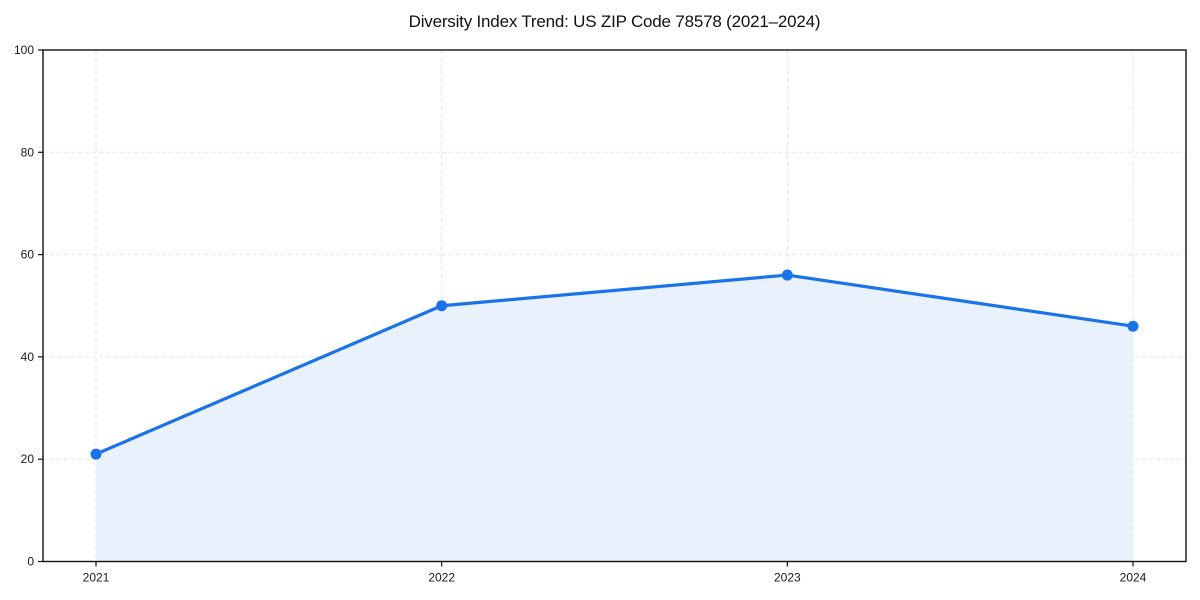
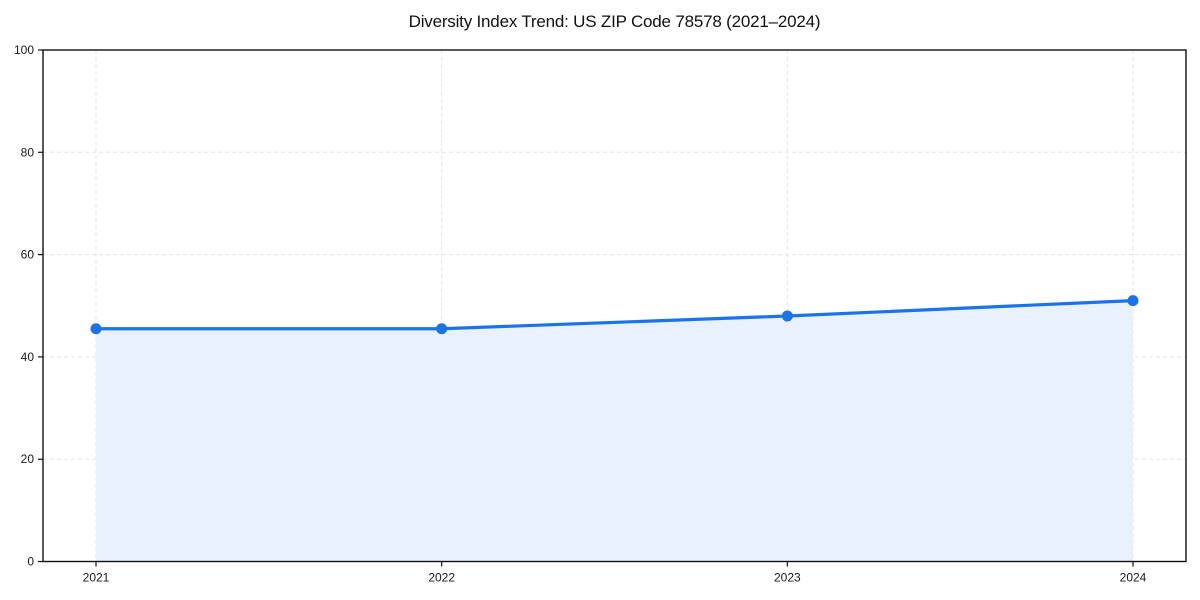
2021: 21 -> 46
2022: 50 -> 46
2023: 56 -> 48
2024: 46 -> 51
